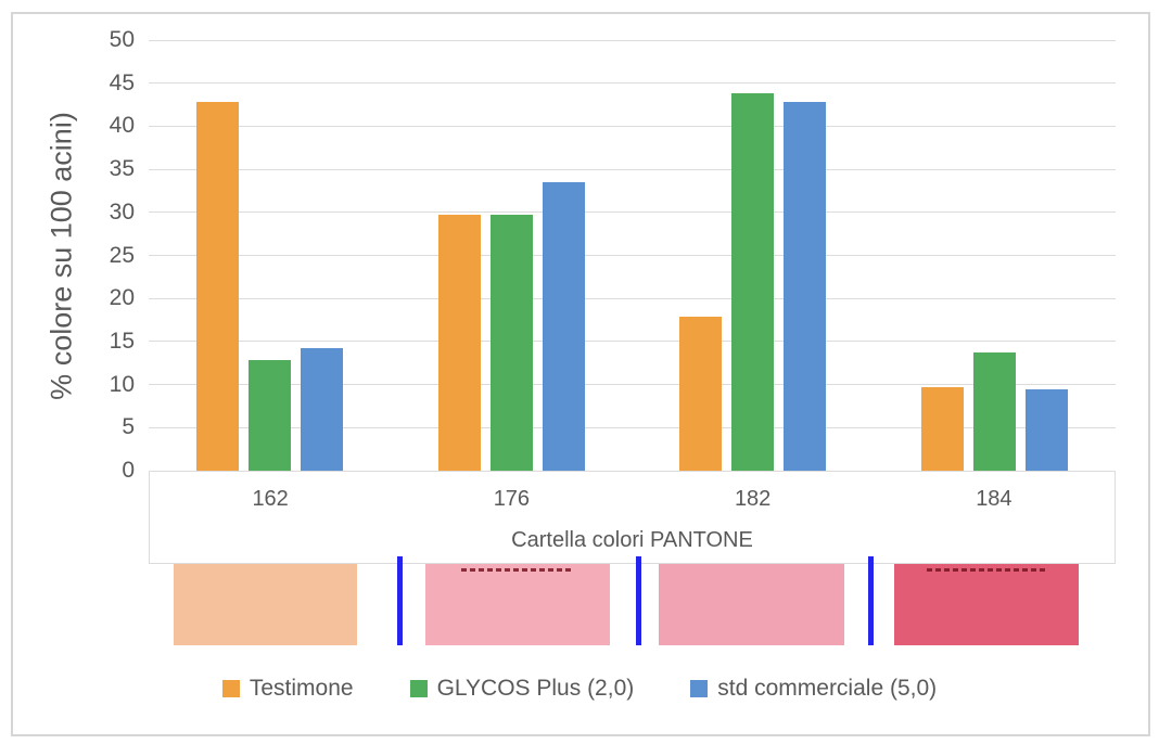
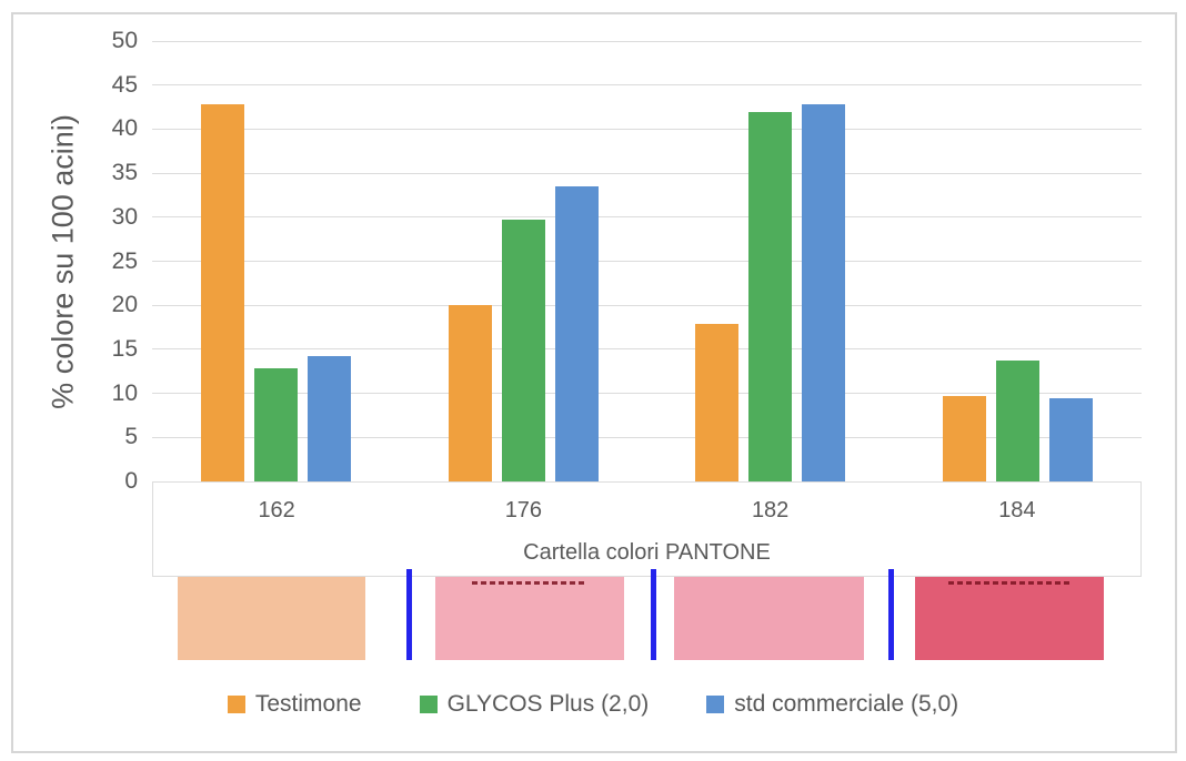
Testimone/176: 30 -> 20
GLYCOS Plus (2,0)/182: 44 -> 42
